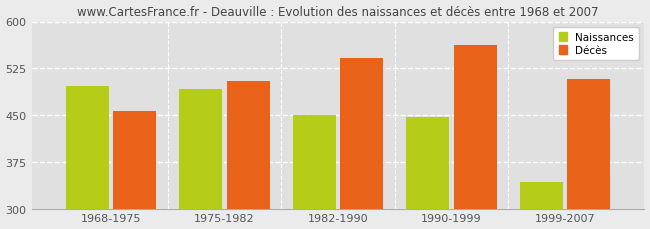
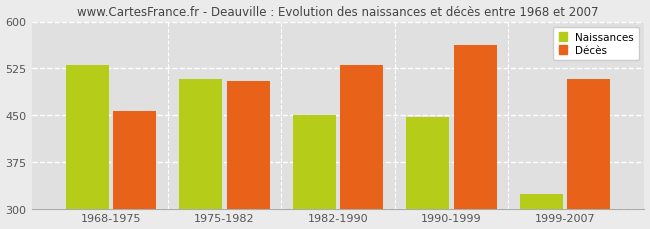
Naissances/1968-1975: 496 -> 530
Naissances/1975-1982: 492 -> 508
Décès/1982-1990: 542 -> 530
Naissances/1999-2007: 342 -> 323
